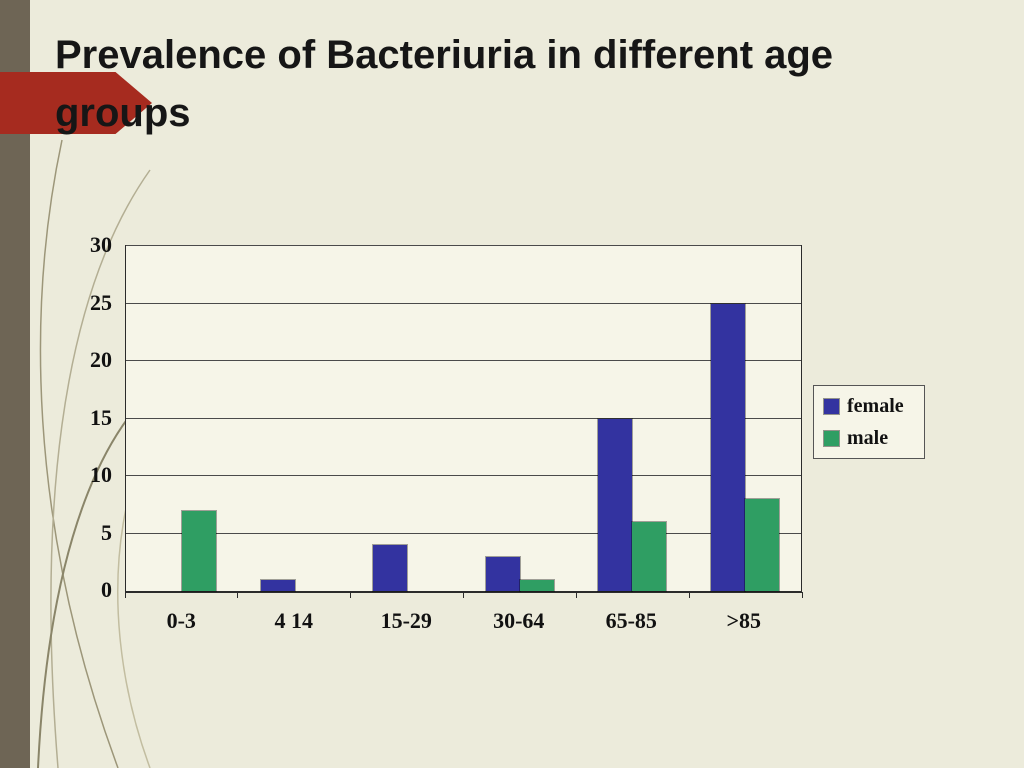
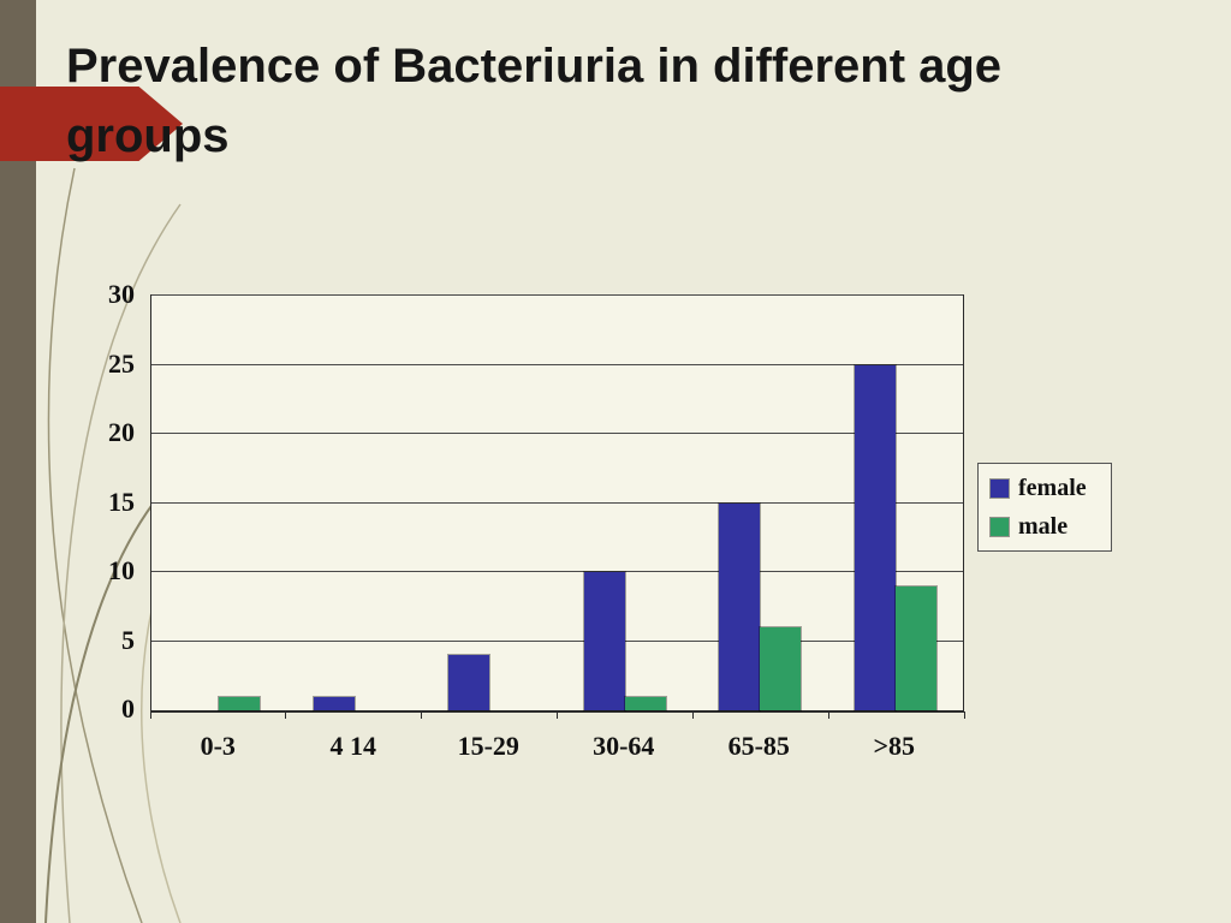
male/0-3: 7 -> 1
female/30-64: 3 -> 10
male/>85: 8 -> 9
